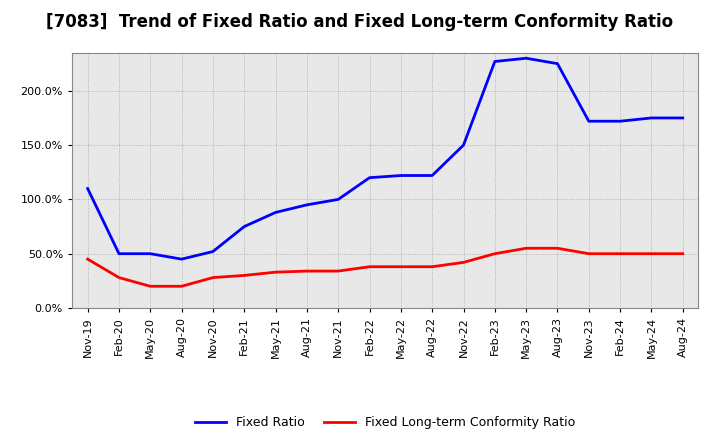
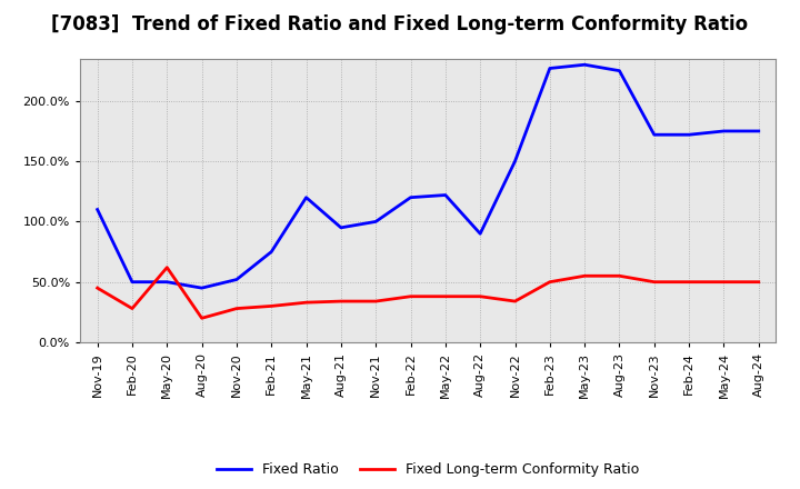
Fixed Long-term Conformity Ratio/May-20: 20% -> 62%
Fixed Ratio/May-21: 88% -> 120%
Fixed Ratio/Aug-22: 122% -> 90%
Fixed Long-term Conformity Ratio/Nov-22: 42% -> 34%
